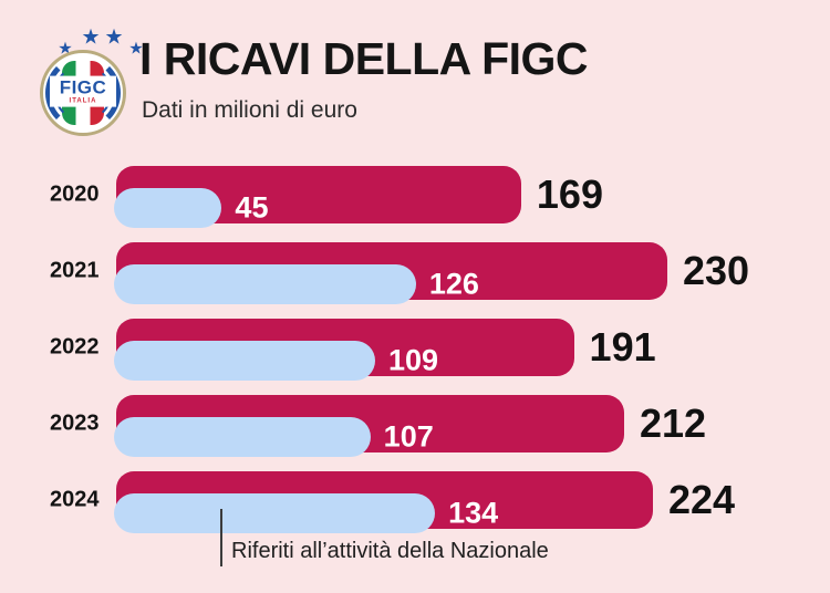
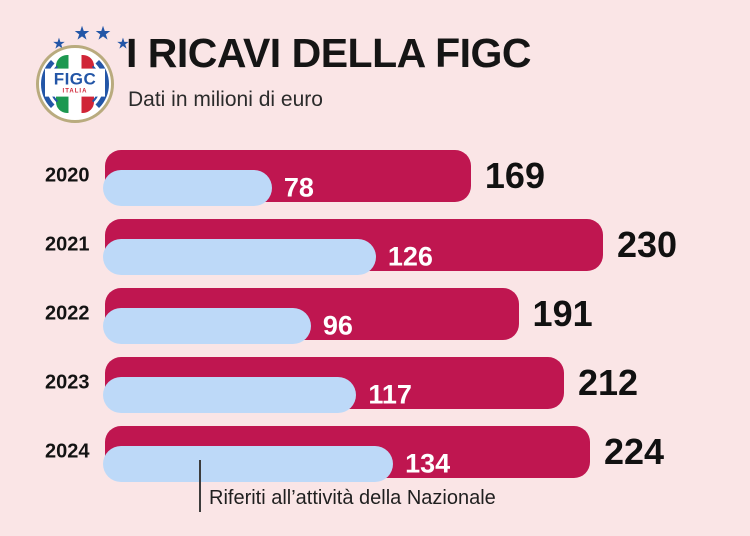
Riferiti all’attività della Nazionale/2020: 45 -> 78
Riferiti all’attività della Nazionale/2022: 109 -> 96
Riferiti all’attività della Nazionale/2023: 107 -> 117
